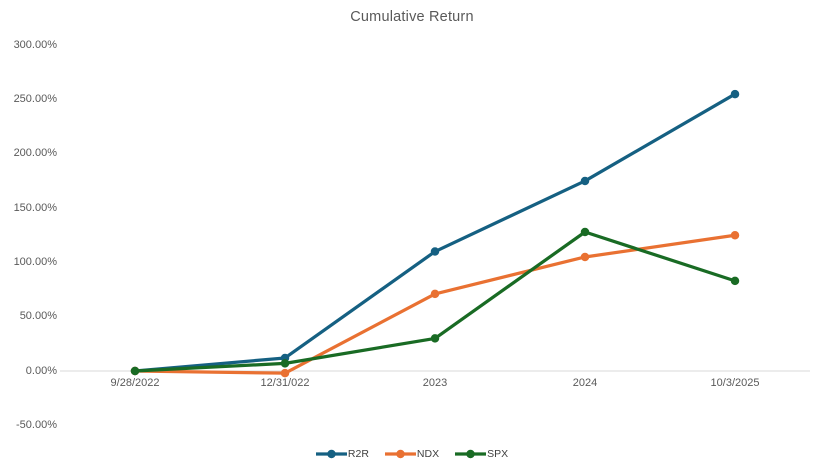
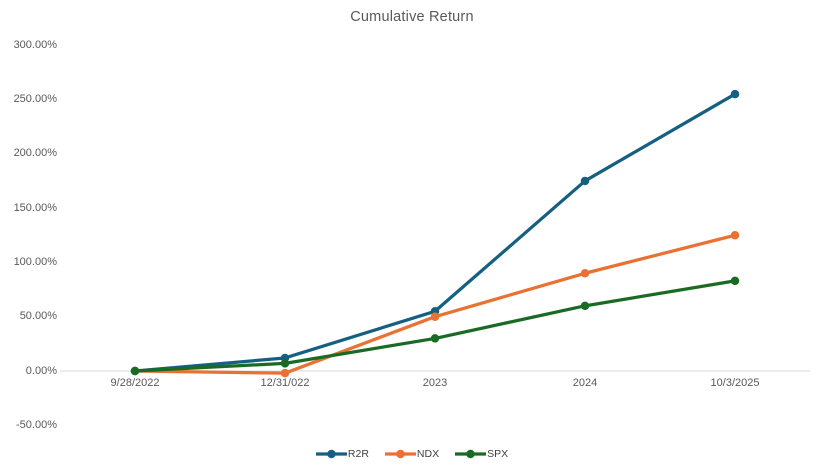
R2R/2023: 110% -> 55%
NDX/2023: 71% -> 50%
NDX/2024: 105% -> 90%
SPX/2024: 128% -> 60%
